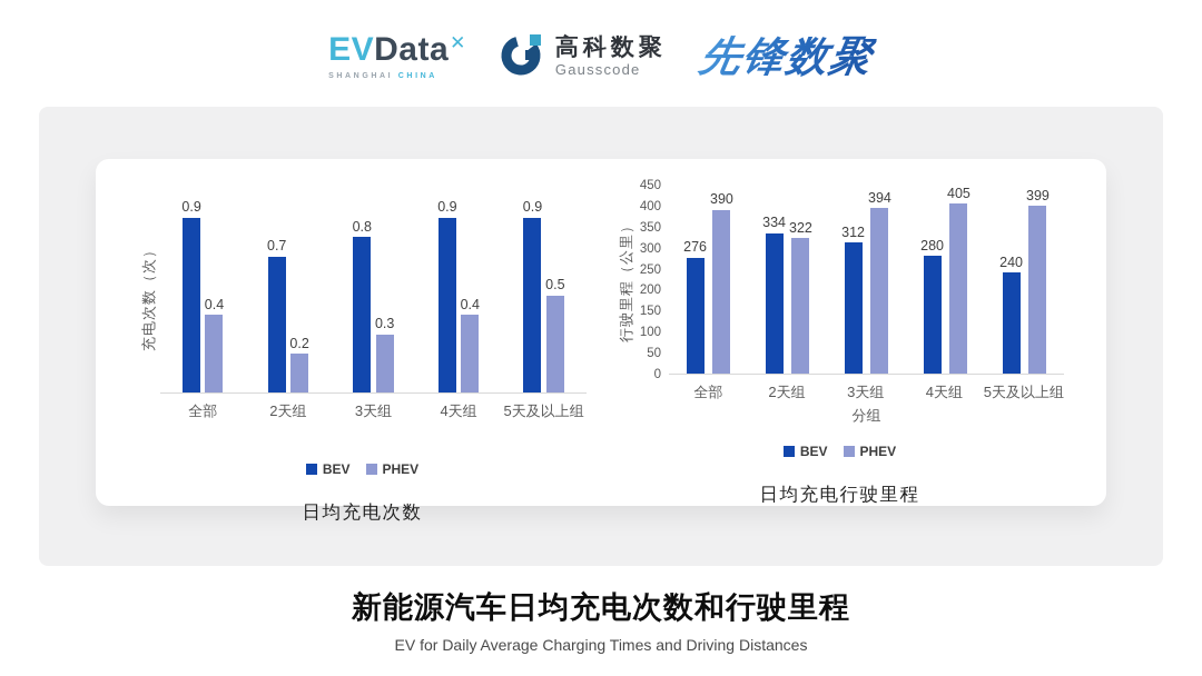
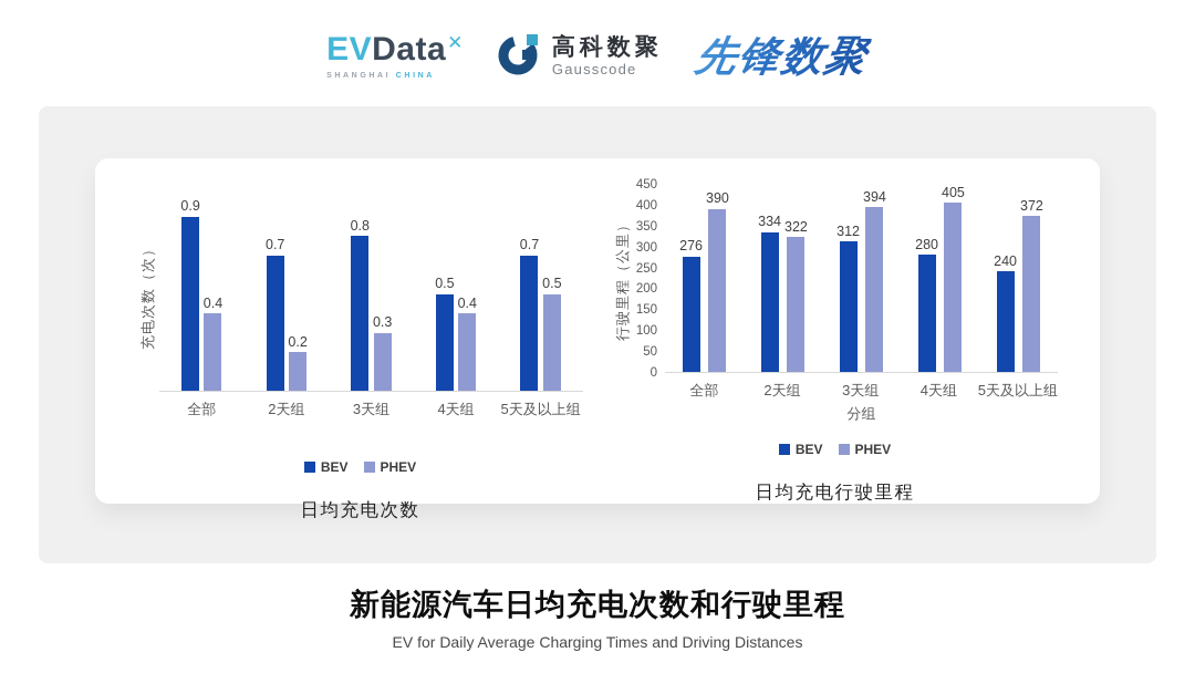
日均充电次数/BEV/4天组: 0.9 -> 0.5
日均充电次数/BEV/5天及以上组: 0.9 -> 0.7
日均充电行驶里程/PHEV/5天及以上组: 399 -> 372
